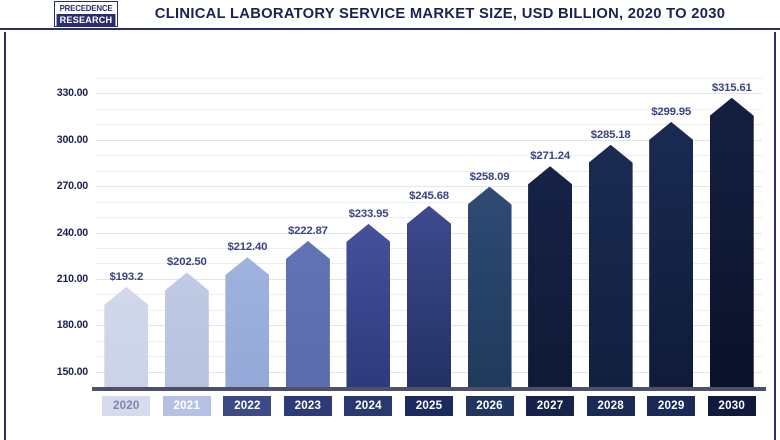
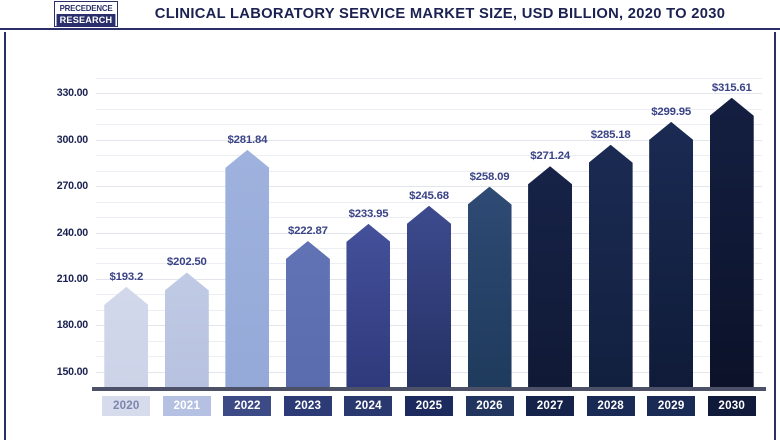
2022: $212.40 -> $281.84
